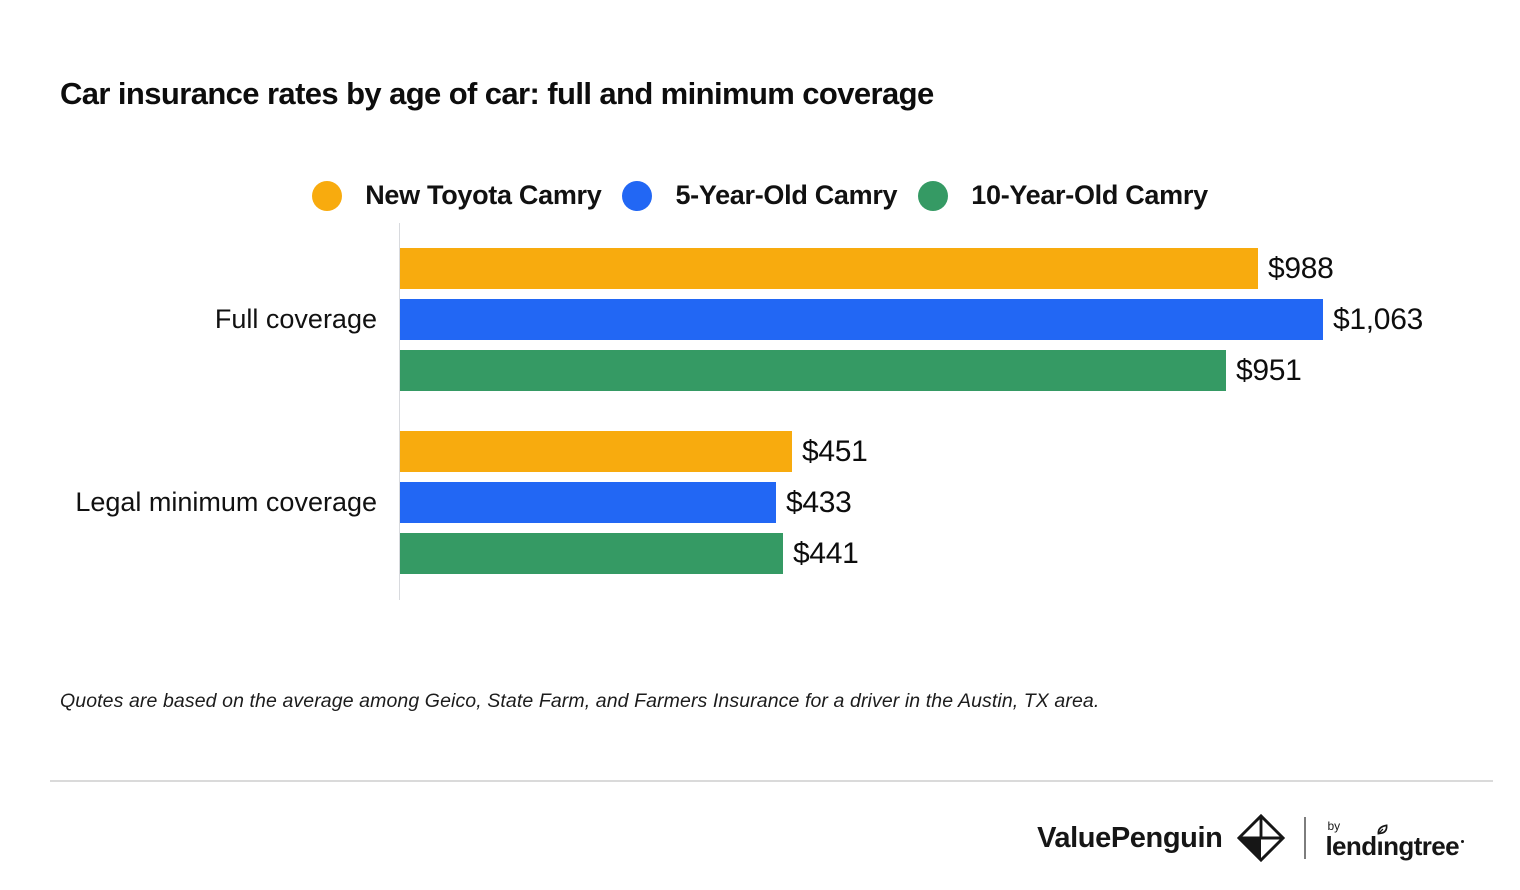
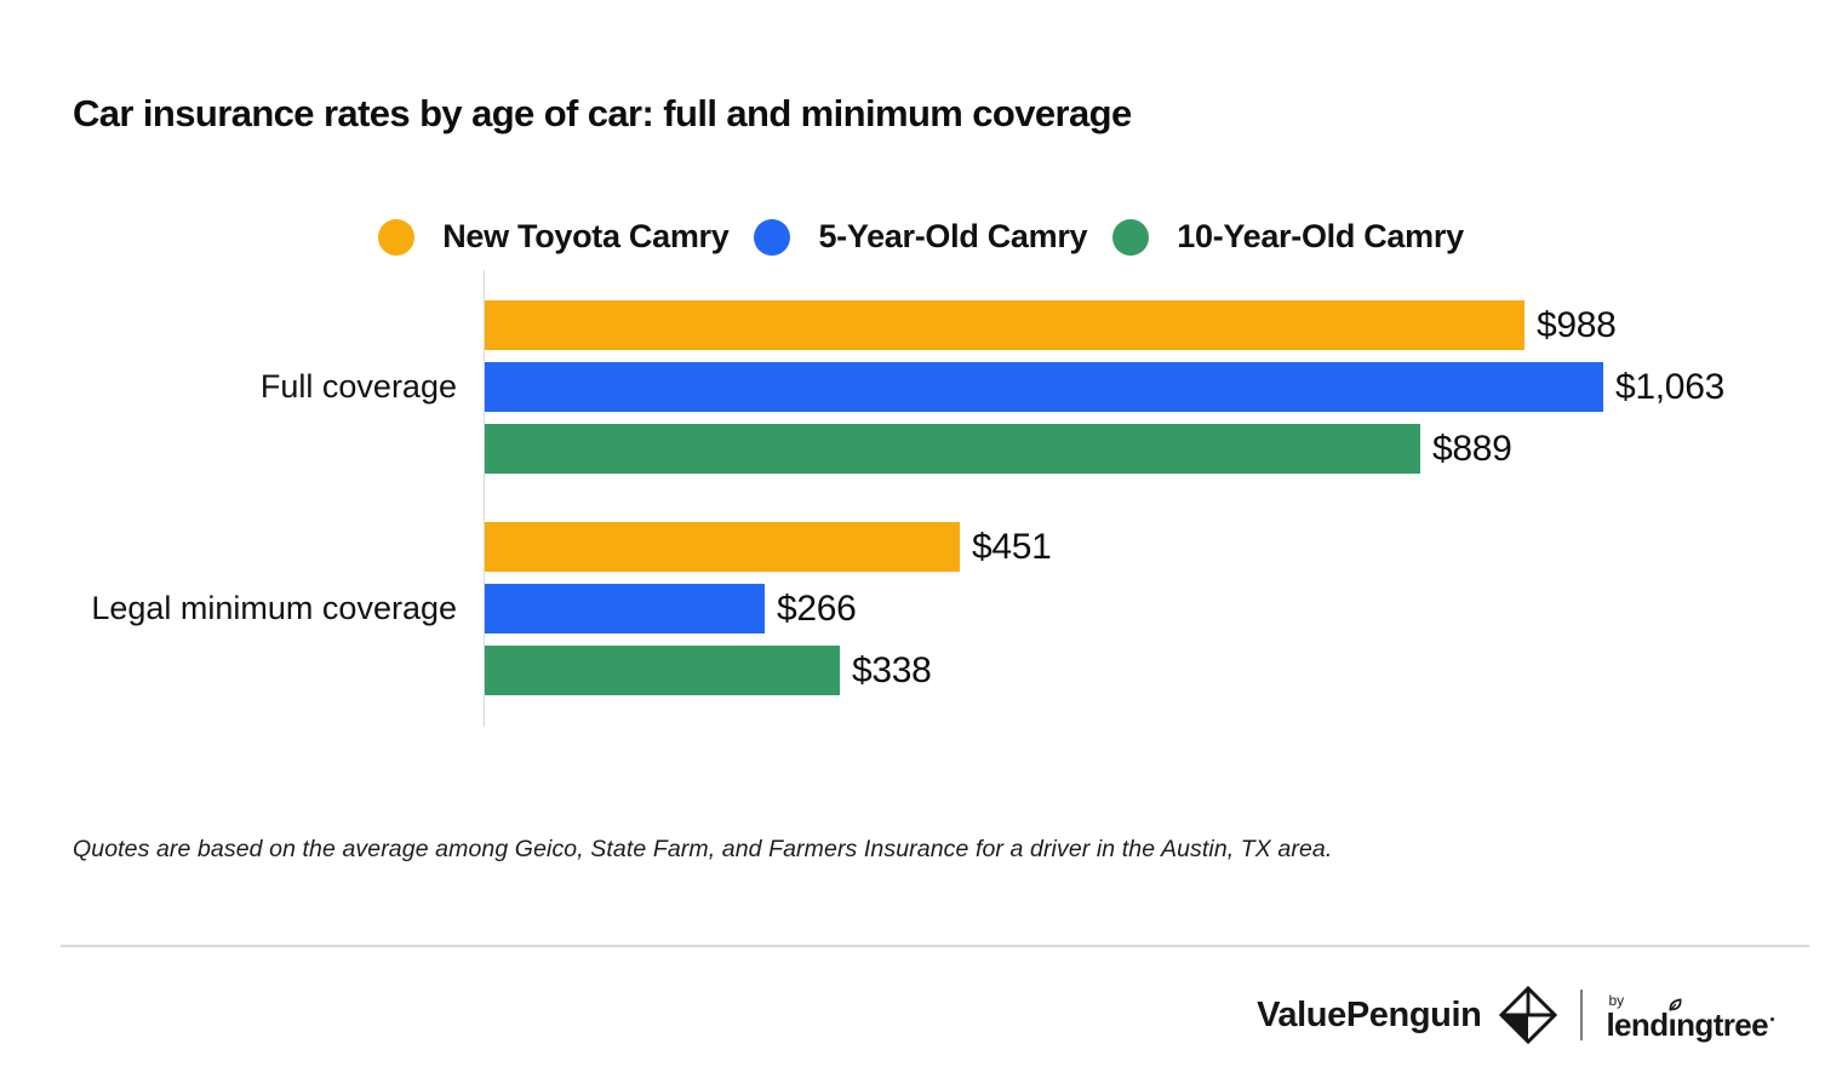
10-Year-Old Camry/Full coverage: $951 -> $889
5-Year-Old Camry/Legal minimum coverage: $433 -> $266
10-Year-Old Camry/Legal minimum coverage: $441 -> $338
